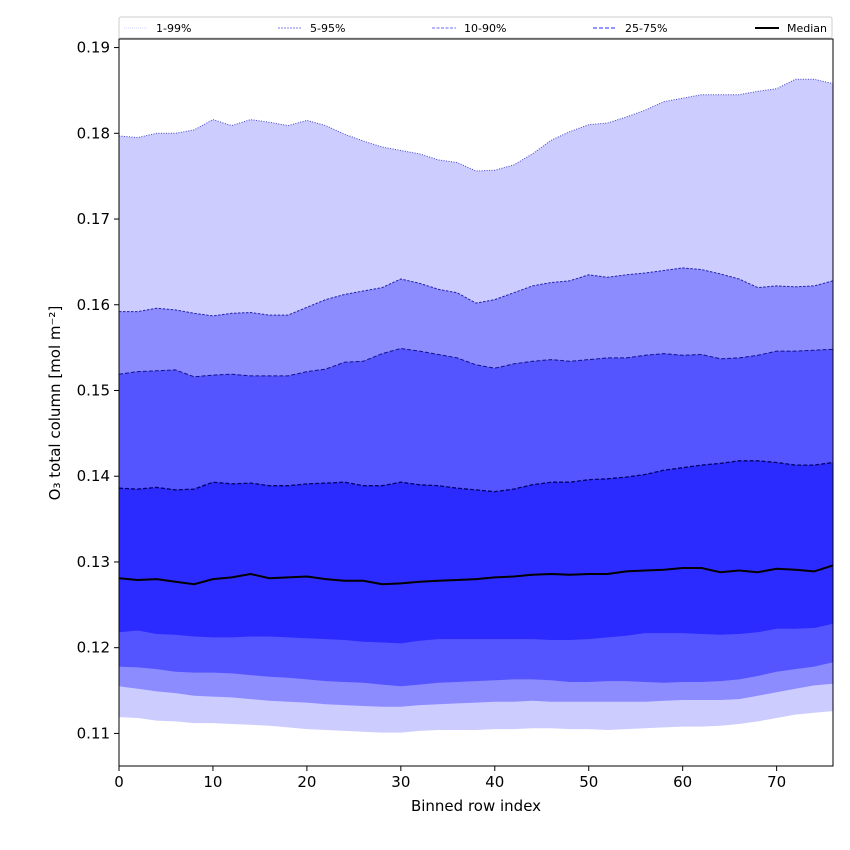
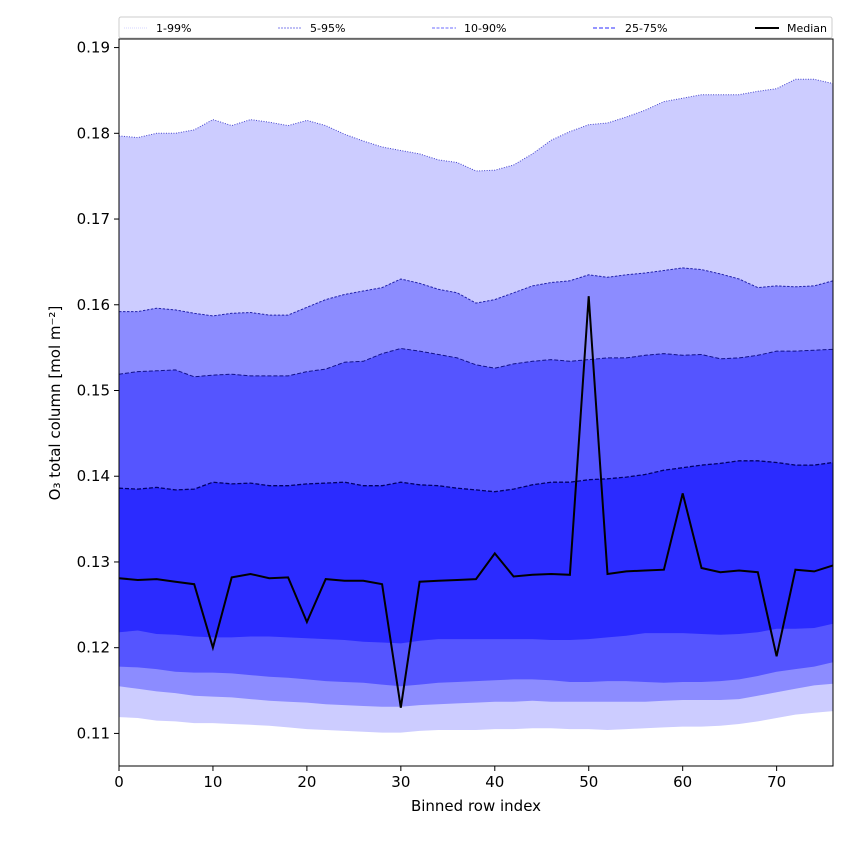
10: 0.128 -> 0.120
20: 0.128 -> 0.123
30: 0.128 -> 0.113
40: 0.128 -> 0.131
50: 0.129 -> 0.161
60: 0.129 -> 0.138
70: 0.129 -> 0.119
